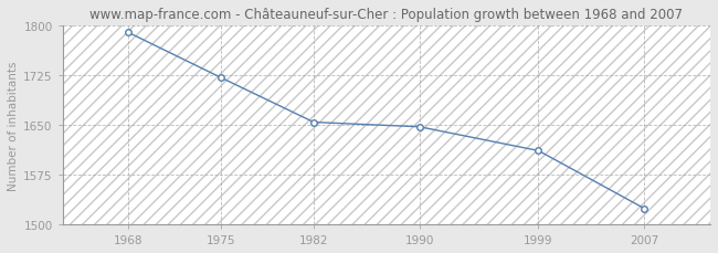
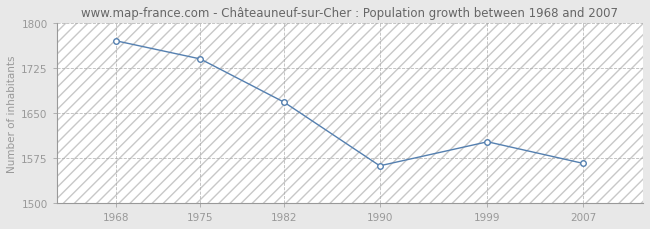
1968: 1789 -> 1770
1975: 1721 -> 1740
1982: 1654 -> 1668
1990: 1647 -> 1562
1999: 1611 -> 1602
2007: 1524 -> 1566
